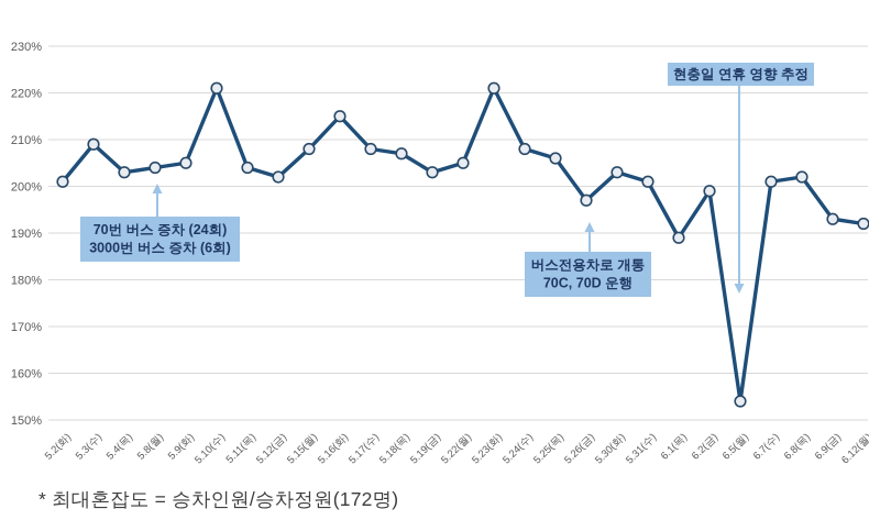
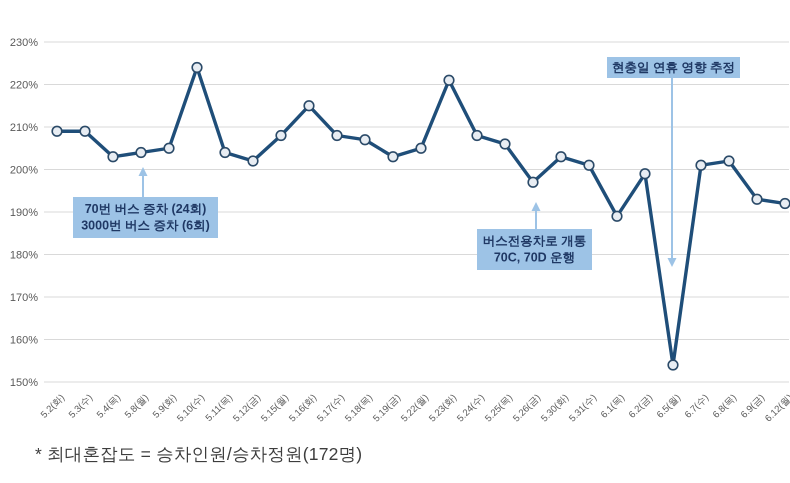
5.2(화): 201% -> 209%
5.10(수): 221% -> 224%
